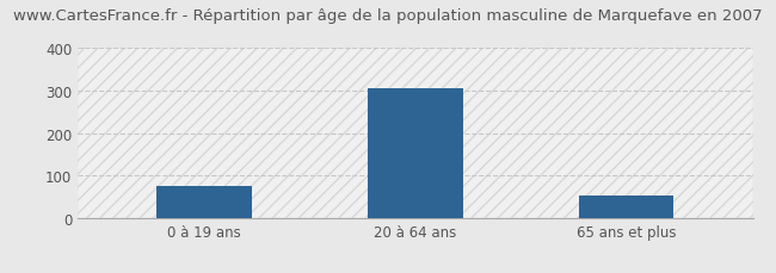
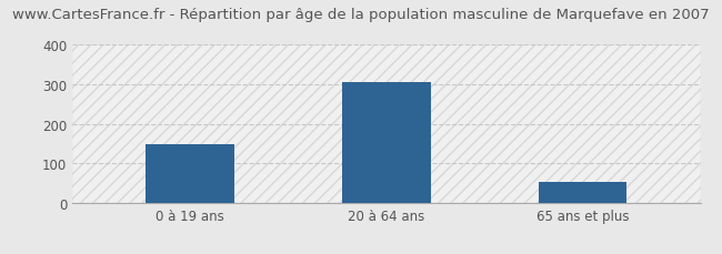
0 à 19 ans: 75 -> 150
